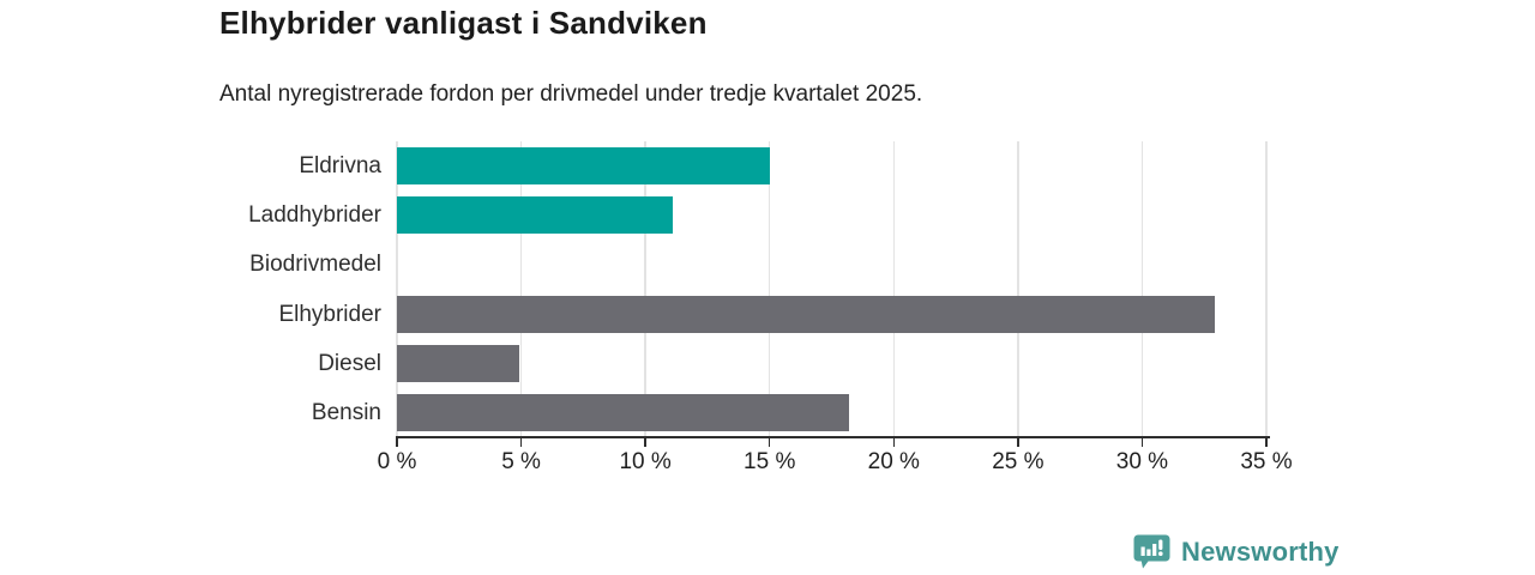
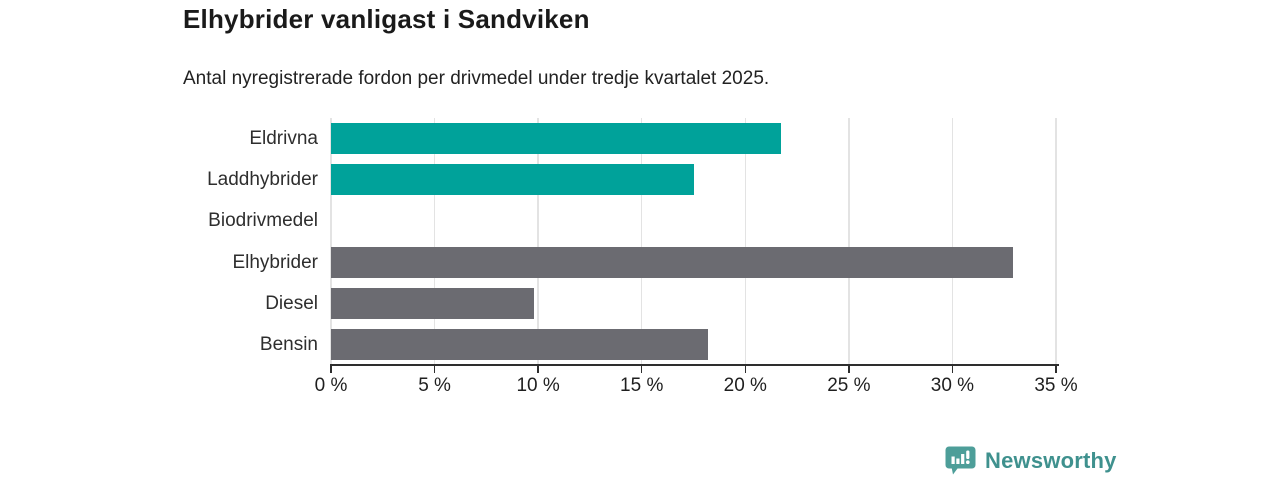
Eldrivna: 15.0% -> 21.7%
Laddhybrider: 11.1% -> 17.5%
Diesel: 4.9% -> 9.8%
